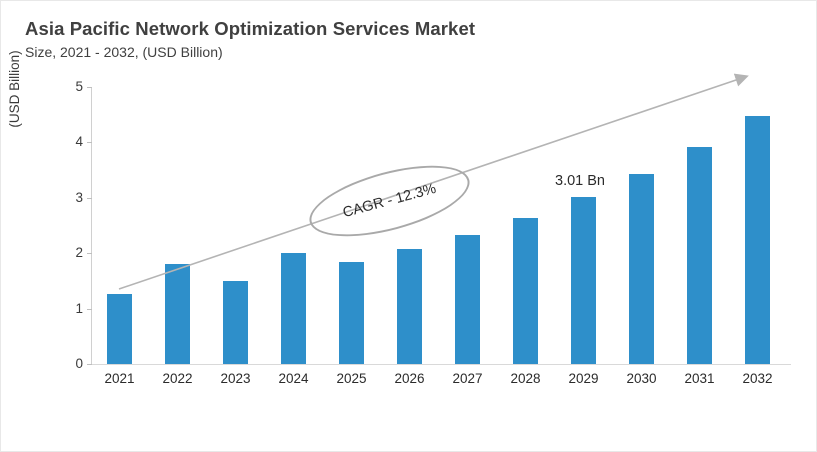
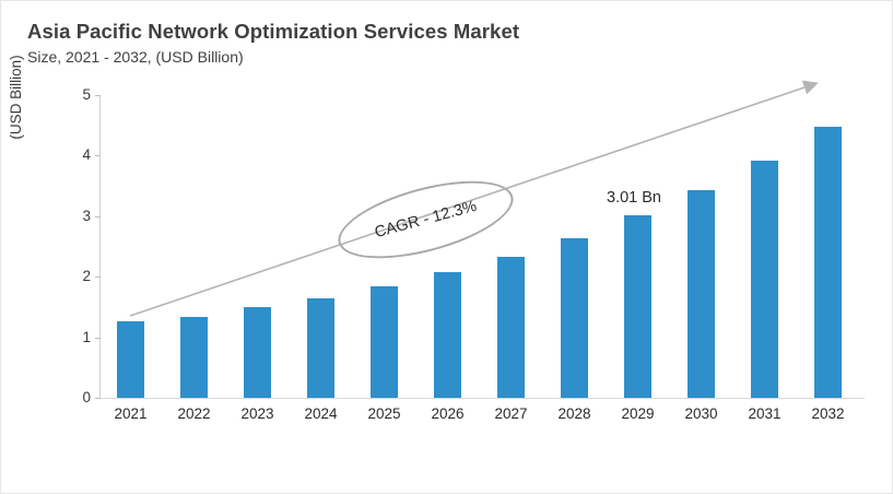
2022: 1.8 -> 1.3
2024: 2.0 -> 1.6
